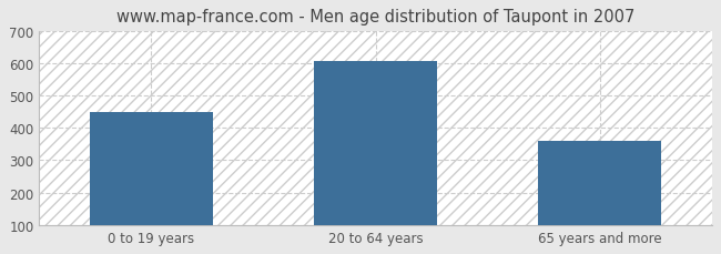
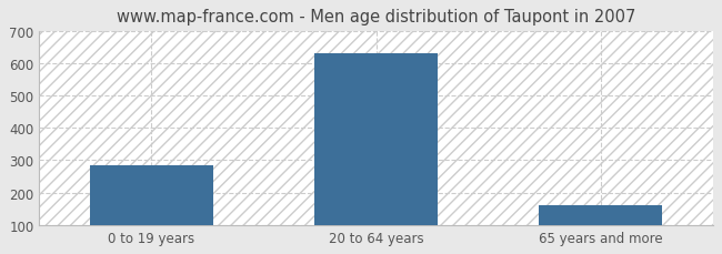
0 to 19 years: 450 -> 285
20 to 64 years: 605 -> 630
65 years and more: 360 -> 160
